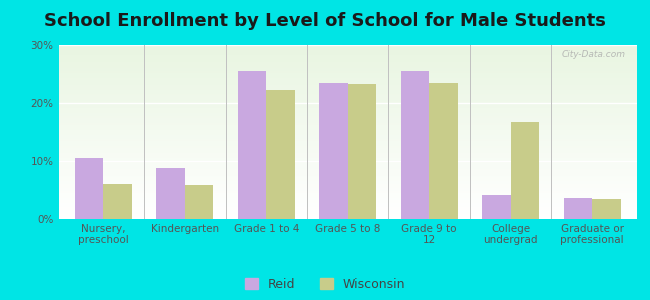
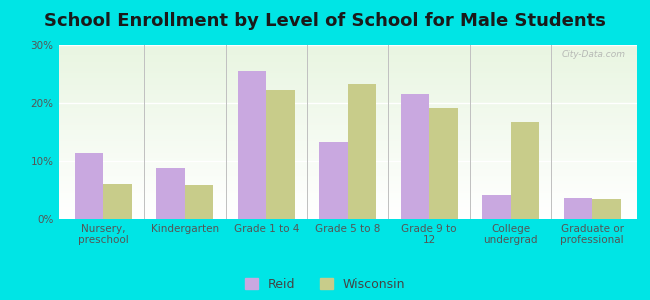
Reid/Nursery, preschool: 10.5% -> 11.4%
Reid/Grade 5 to 8: 23.5% -> 13.2%
Reid/Grade 9 to 12: 25.5% -> 21.6%
Wisconsin/Grade 9 to 12: 23.5% -> 19.2%
